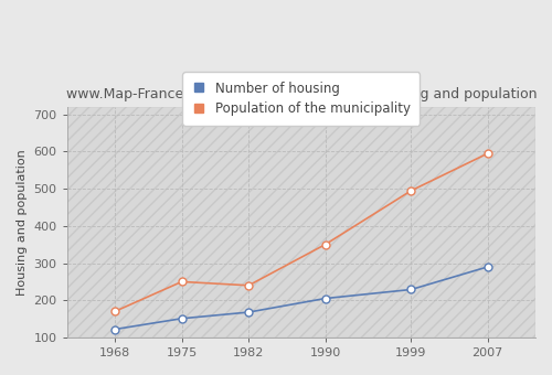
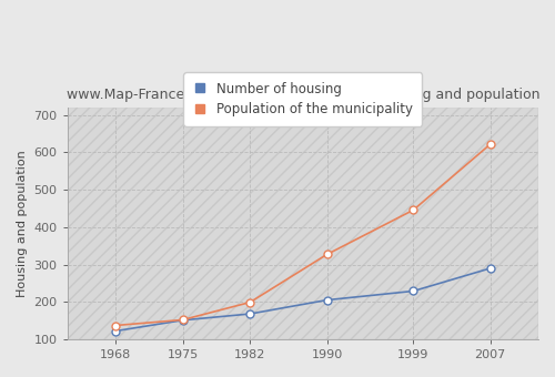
Population of the municipality/1968: 170 -> 137
Population of the municipality/1975: 250 -> 152
Population of the municipality/1982: 240 -> 199
Population of the municipality/1990: 350 -> 327
Population of the municipality/1999: 495 -> 446
Population of the municipality/2007: 595 -> 622
